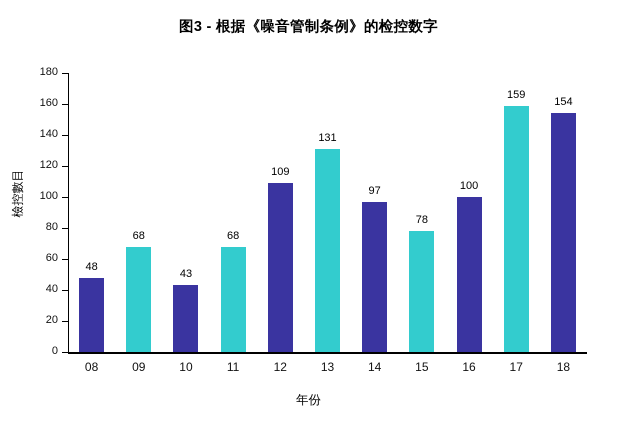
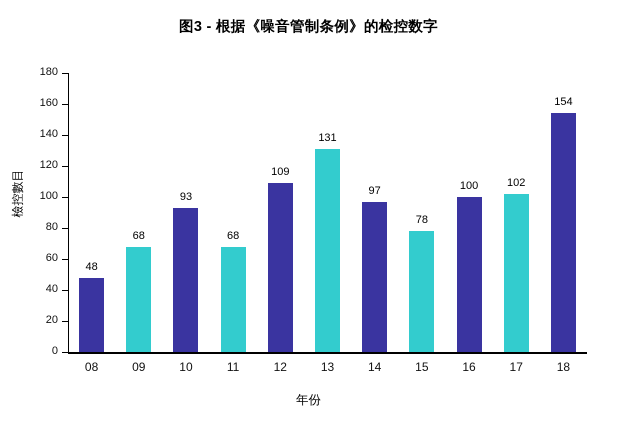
10: 43 -> 93
17: 159 -> 102
